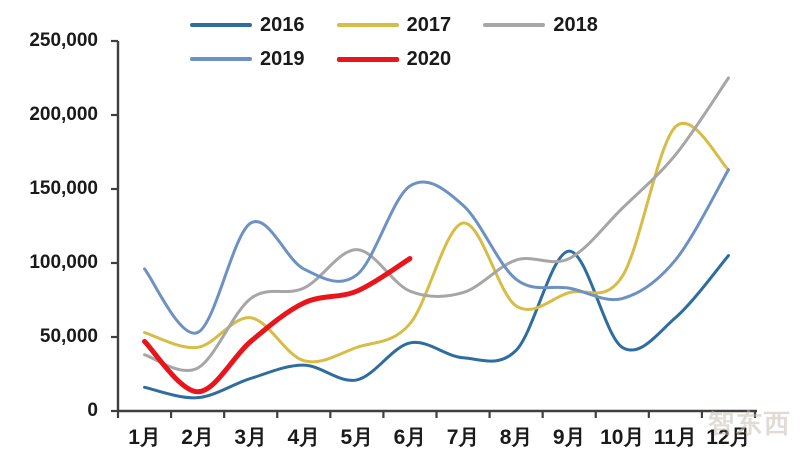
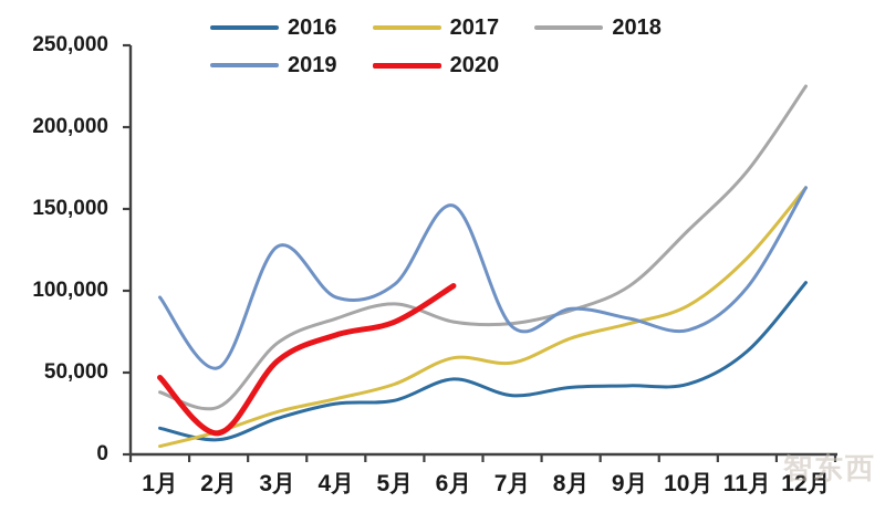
2017/1月: 53000 -> 5000
2017/2月: 43000 -> 14000
2017/3月: 63000 -> 26000
2018/3月: 76000 -> 68000
2020/3月: 47000 -> 57000
2016/5月: 21000 -> 33000
2018/5月: 109000 -> 92000
2019/5月: 92000 -> 104000
2017/7月: 127000 -> 56000
2019/7月: 139000 -> 78000
2018/8月: 102000 -> 88000
2016/9月: 108000 -> 42000
2017/11月: 192000 -> 120000
